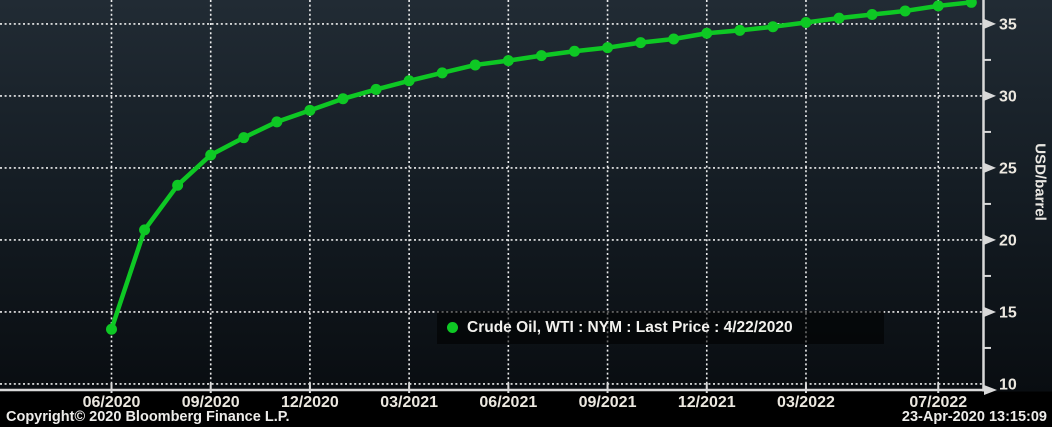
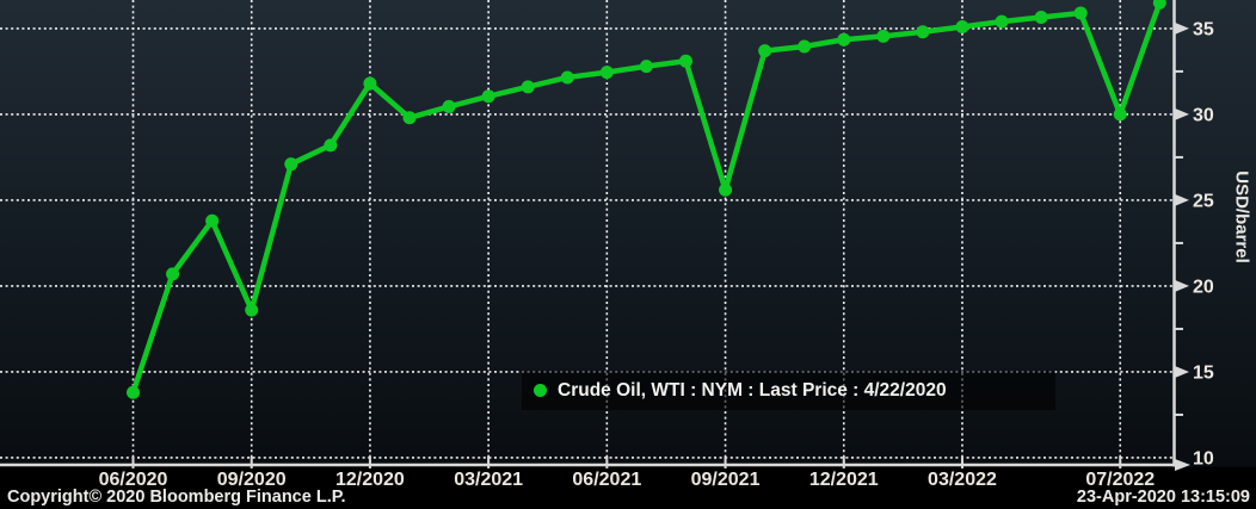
09/2020: 25.9 -> 18.6
12/2020: 29.0 -> 31.8
09/2021: 33.4 -> 25.6
07/2022: 36.2 -> 30.0
